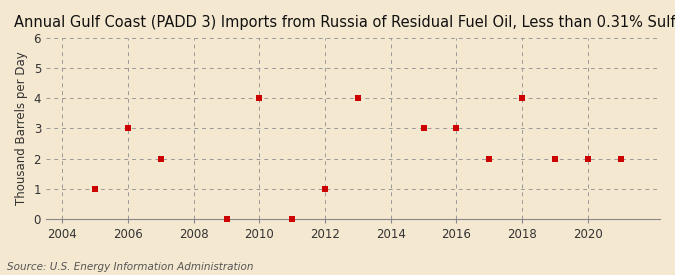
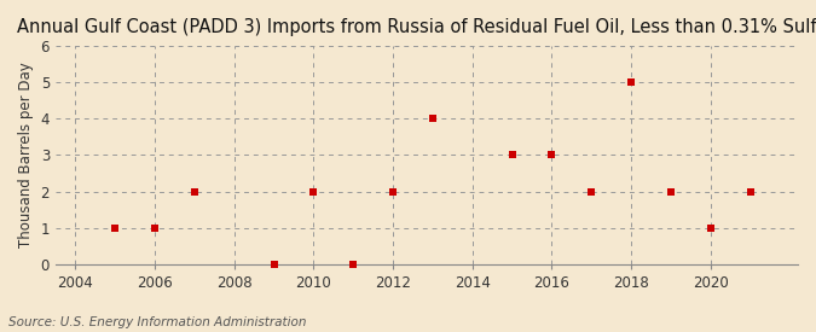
2006: 3 -> 1
2010: 4 -> 2
2012: 1 -> 2
2018: 4 -> 5
2020: 2 -> 1
